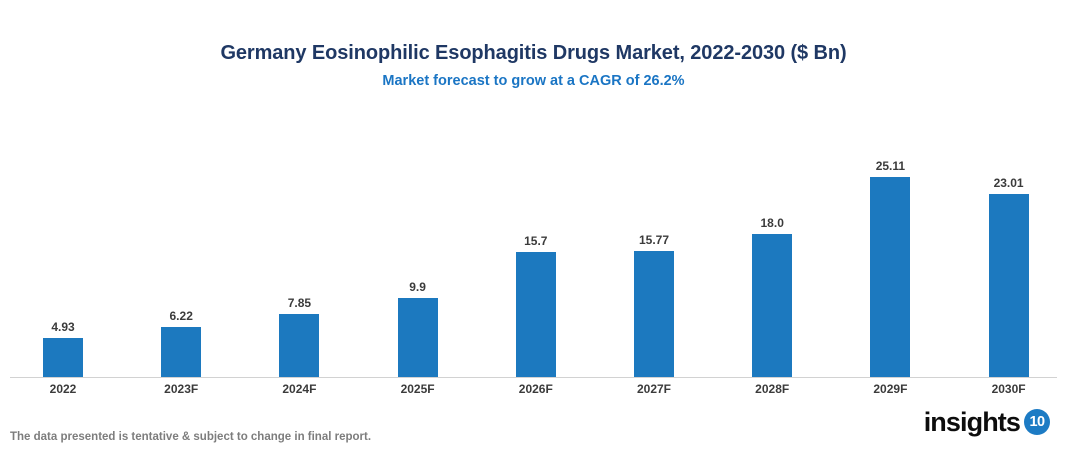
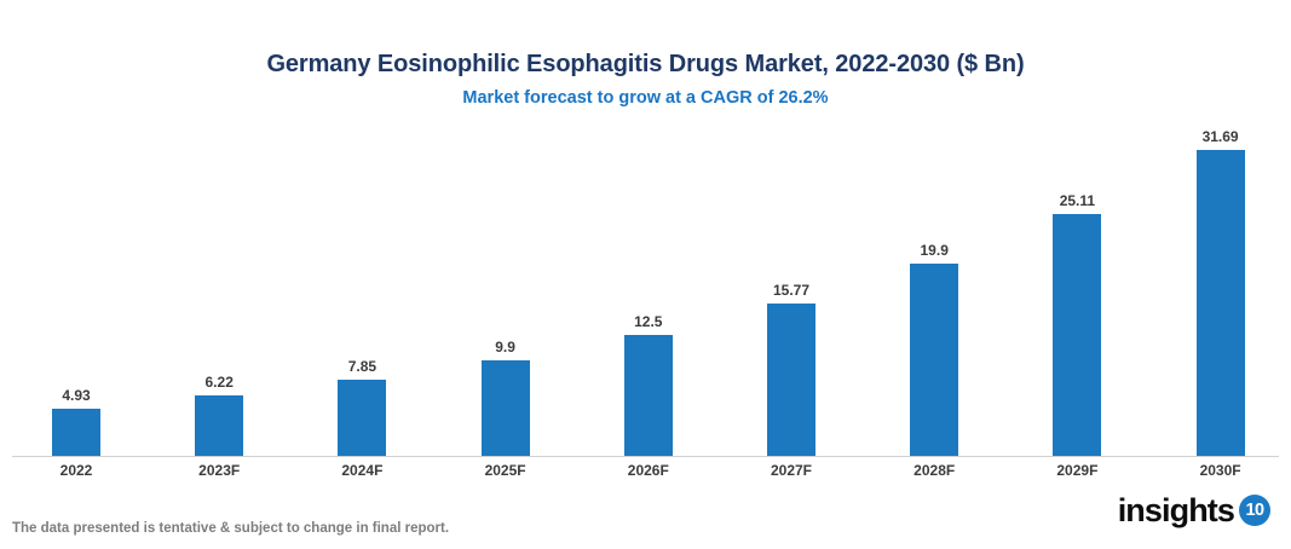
2026F: 15.7 -> 12.5
2028F: 18.0 -> 19.9
2030F: 23.01 -> 31.69
